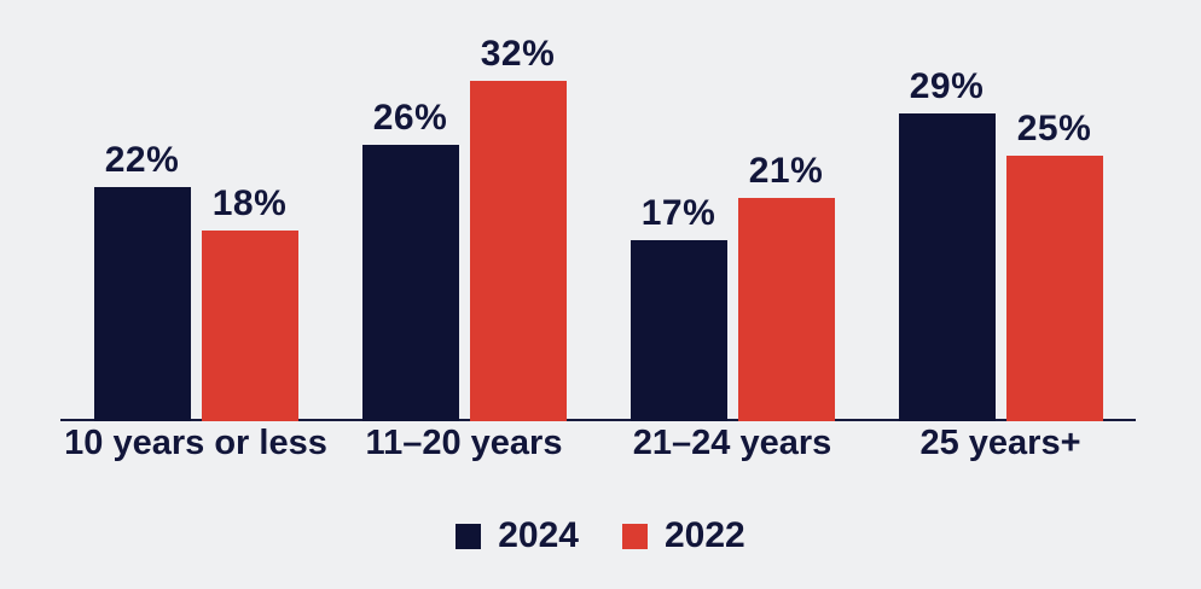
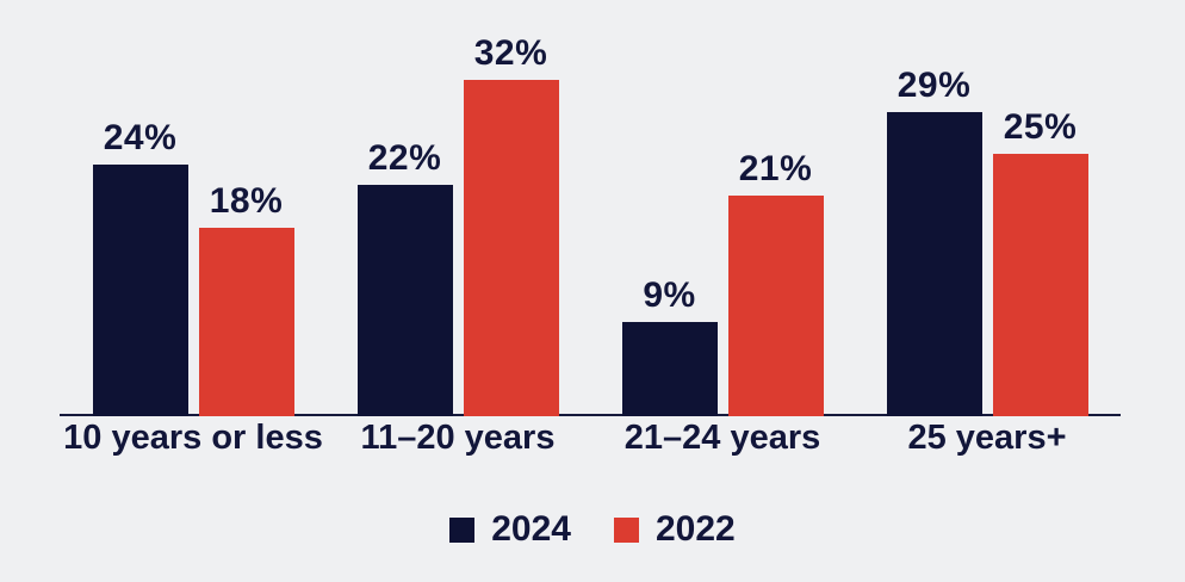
2024/10 years or less: 22% -> 24%
2024/11–20 years: 26% -> 22%
2024/21–24 years: 17% -> 9%
